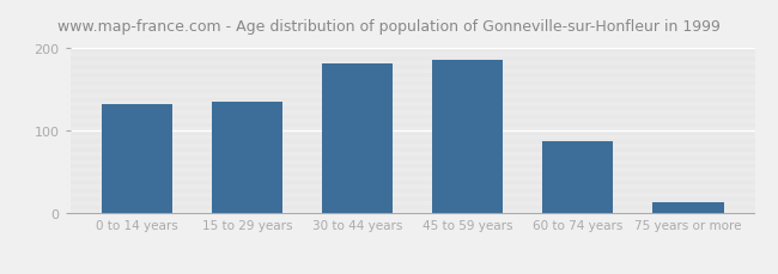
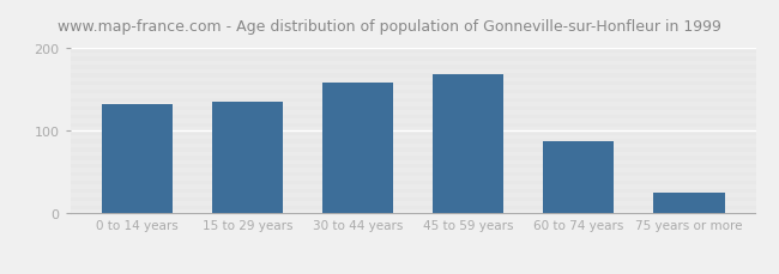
30 to 44 years: 182 -> 158
45 to 59 years: 186 -> 168
75 years or more: 14 -> 25
